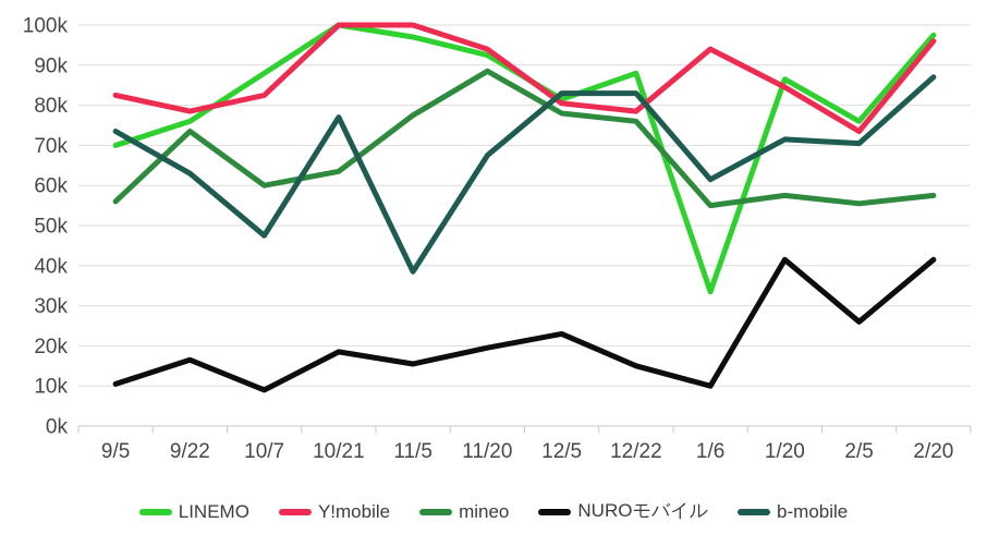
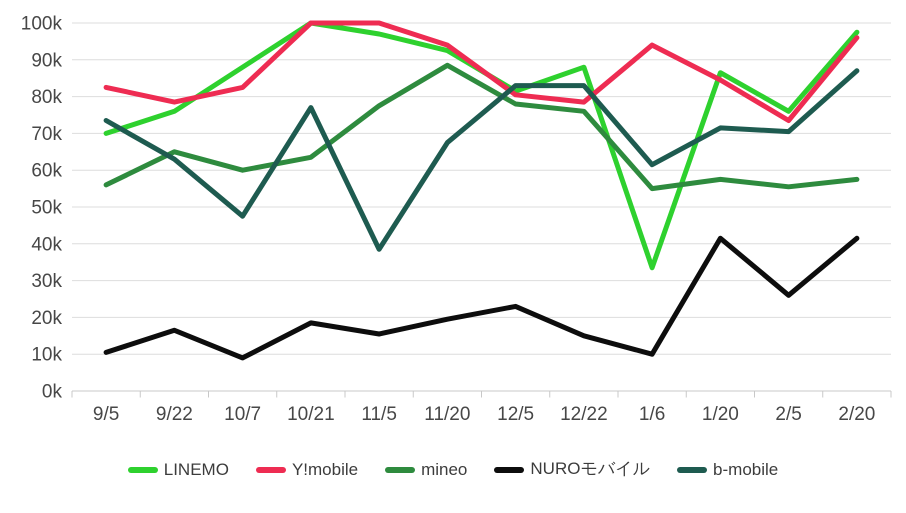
mineo/9/22: 74k -> 65k
